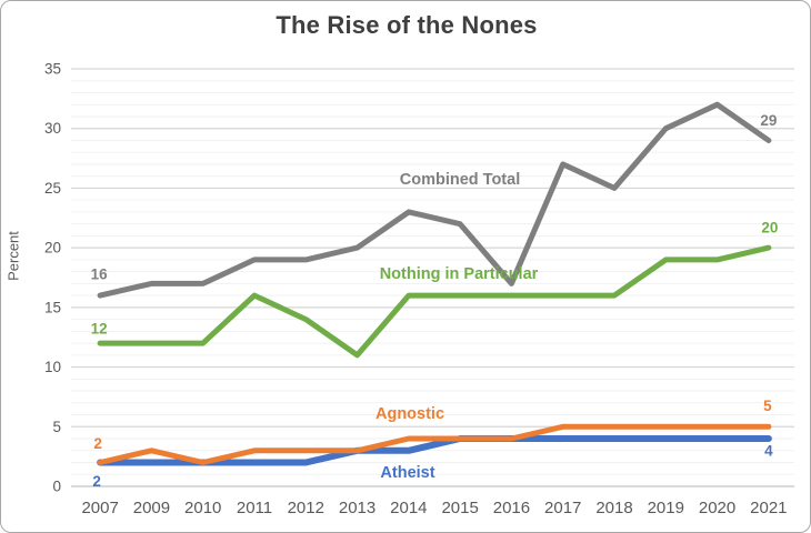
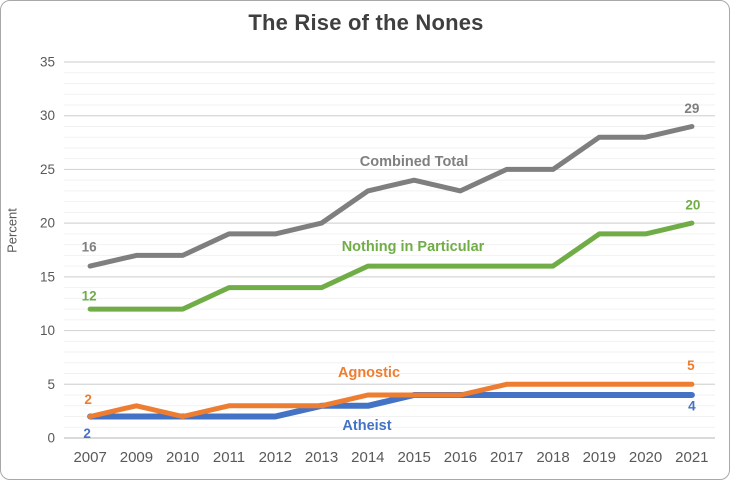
Nothing in Particular/2011: 16 -> 14
Nothing in Particular/2013: 11 -> 14
Combined Total/2015: 22 -> 24
Combined Total/2016: 17 -> 23
Combined Total/2017: 27 -> 25
Combined Total/2019: 30 -> 28
Combined Total/2020: 32 -> 28
